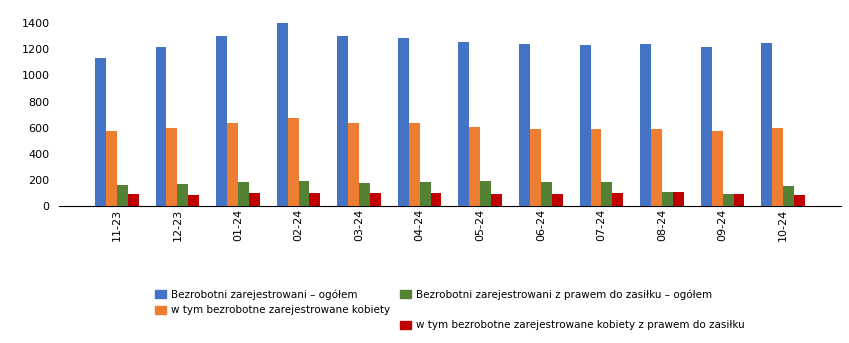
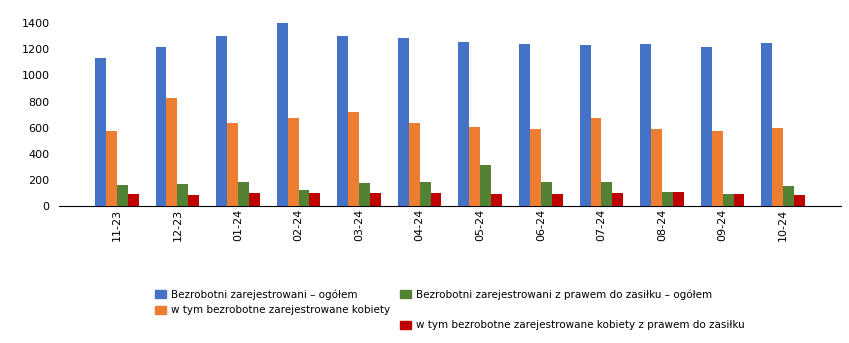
w tym bezrobotne zarejestrowane kobiety/12-23: 600 -> 830
Bezrobotni zarejestrowani z prawem do zasiłku – ogółem/02-24: 190 -> 120
w tym bezrobotne zarejestrowane kobiety/03-24: 640 -> 720
Bezrobotni zarejestrowani z prawem do zasiłku – ogółem/05-24: 190 -> 310
w tym bezrobotne zarejestrowane kobiety/07-24: 590 -> 670
